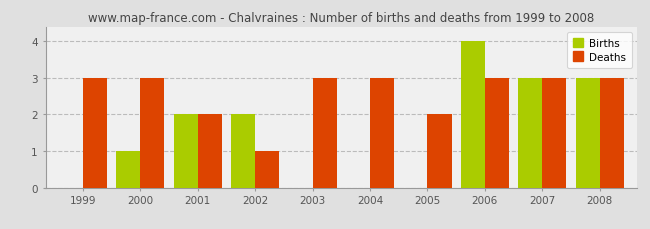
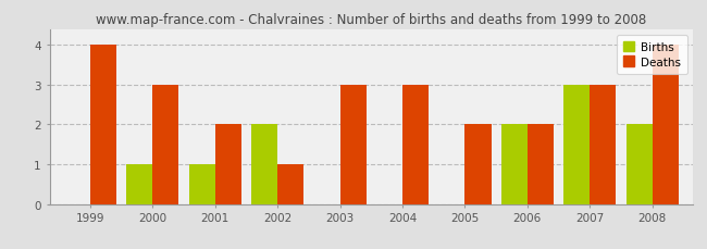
Deaths/1999: 3 -> 4
Births/2001: 2 -> 1
Births/2006: 4 -> 2
Deaths/2006: 3 -> 2
Births/2008: 3 -> 2
Deaths/2008: 3 -> 4
